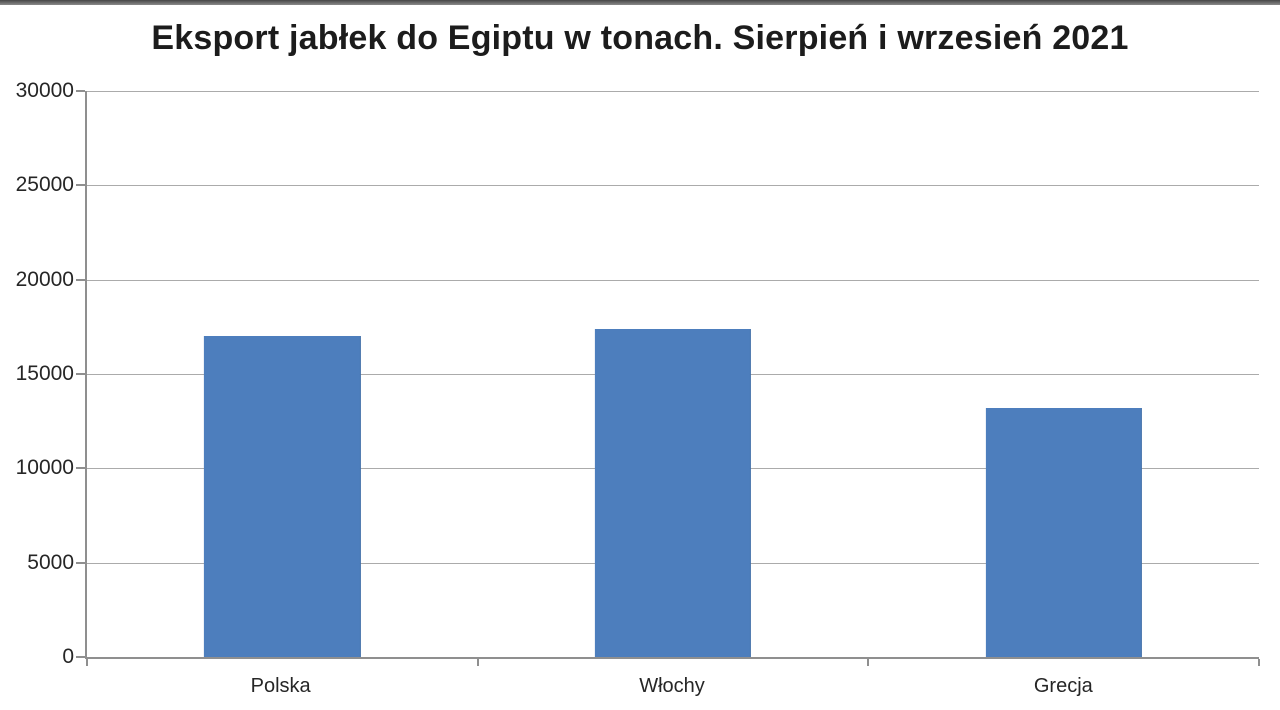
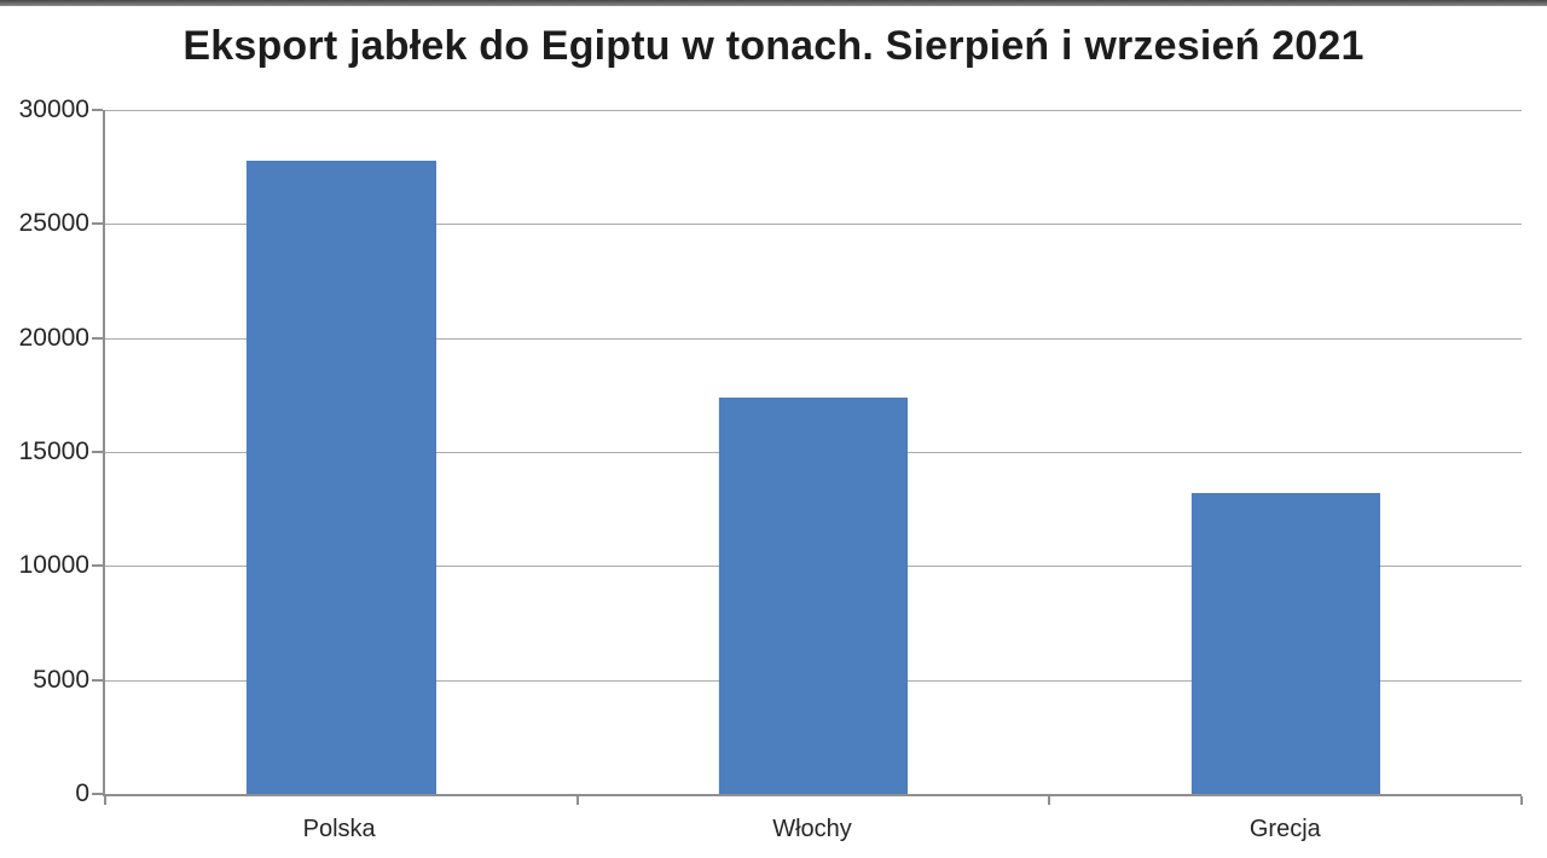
Polska: 17000 -> 27800
